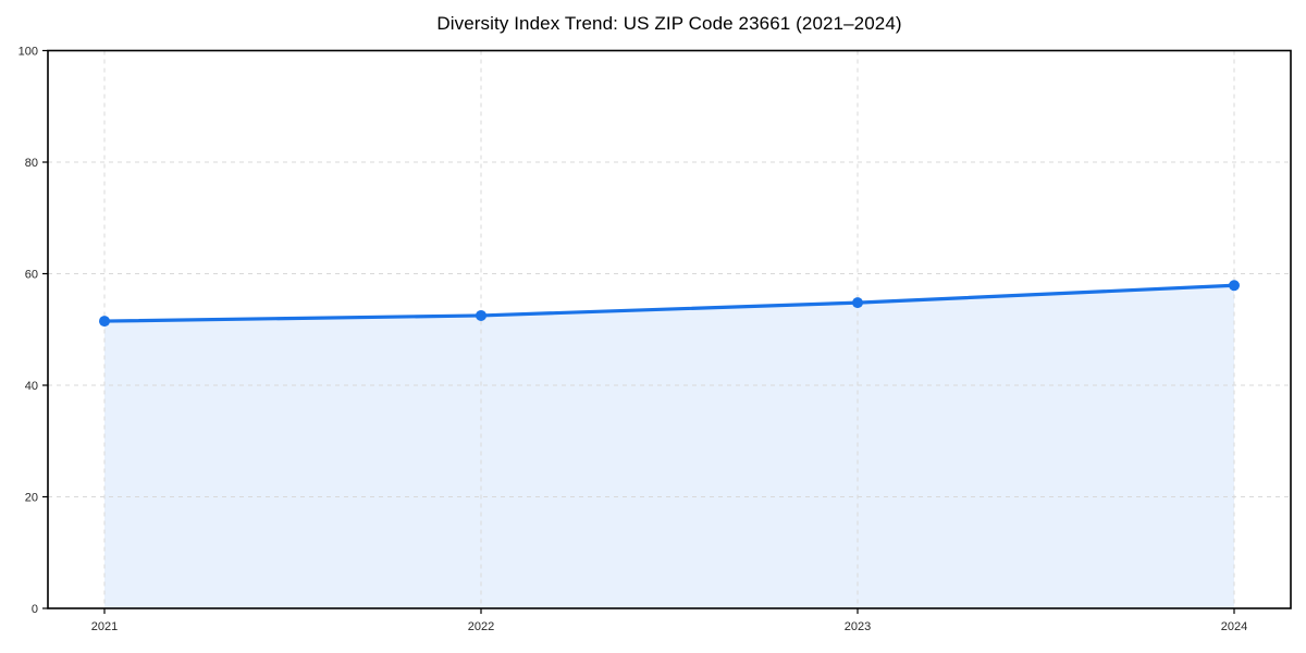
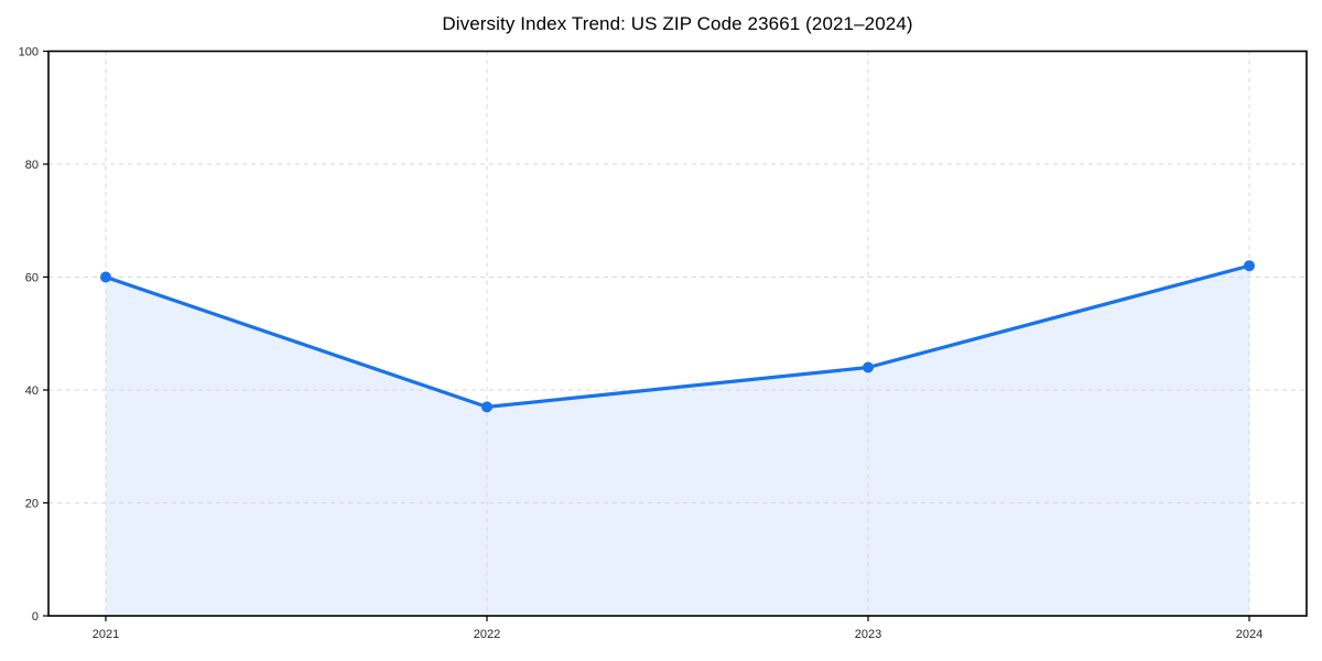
2021: 52 -> 60
2022: 52 -> 37
2023: 55 -> 44
2024: 58 -> 62
